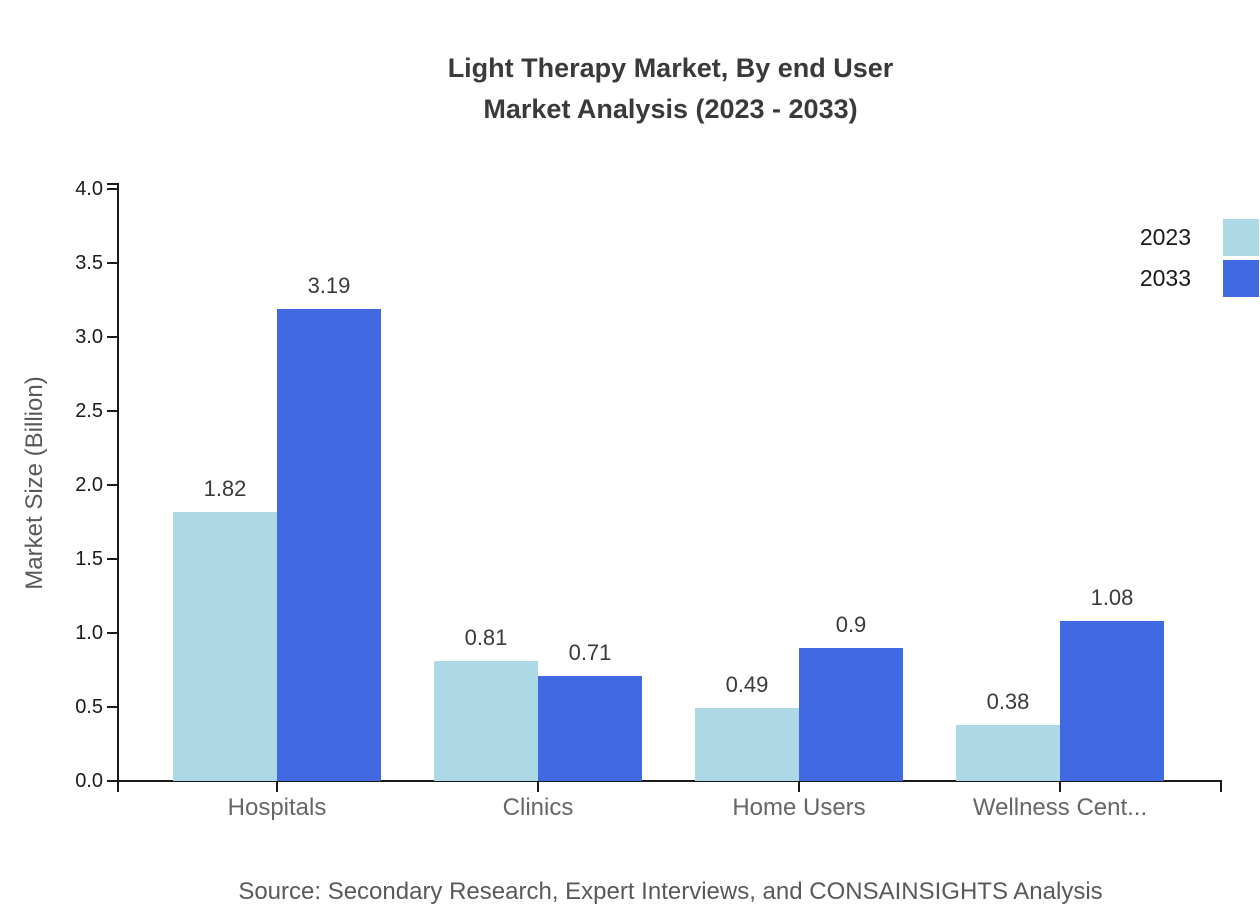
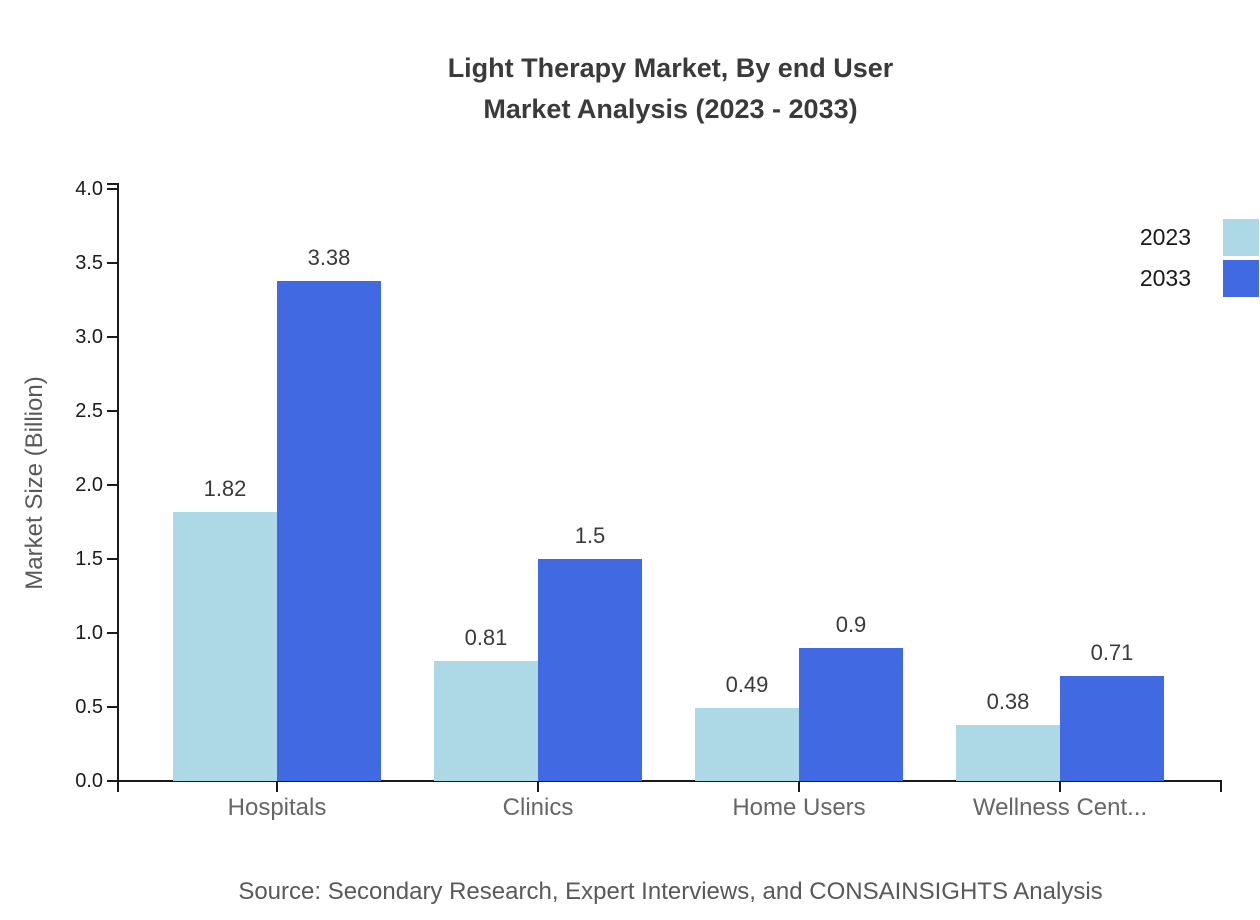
2033/Hospitals: 3.19 -> 3.38
2033/Clinics: 0.71 -> 1.5
2033/Wellness Cent...: 1.08 -> 0.71
